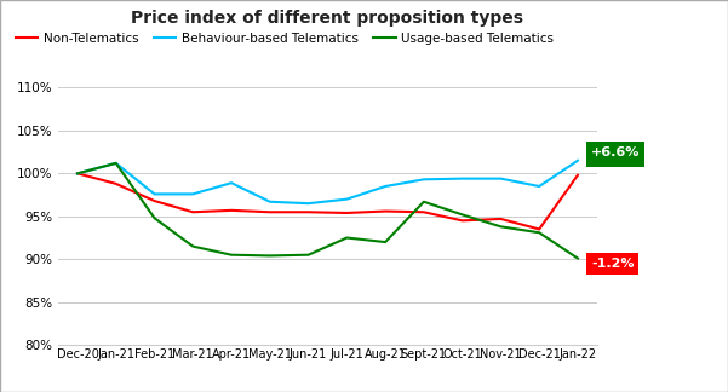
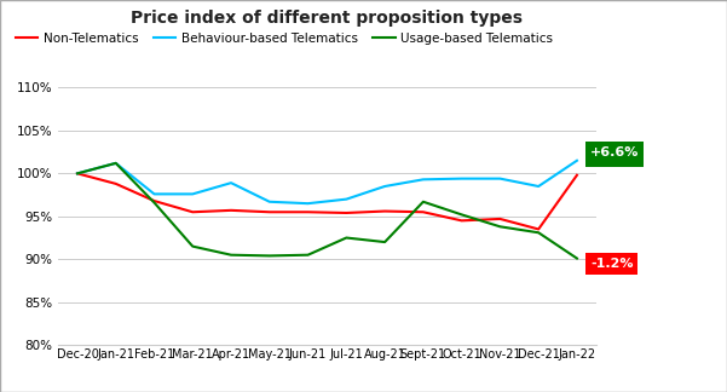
Usage-based Telematics/Feb-21: 94.8% -> 96.6%
